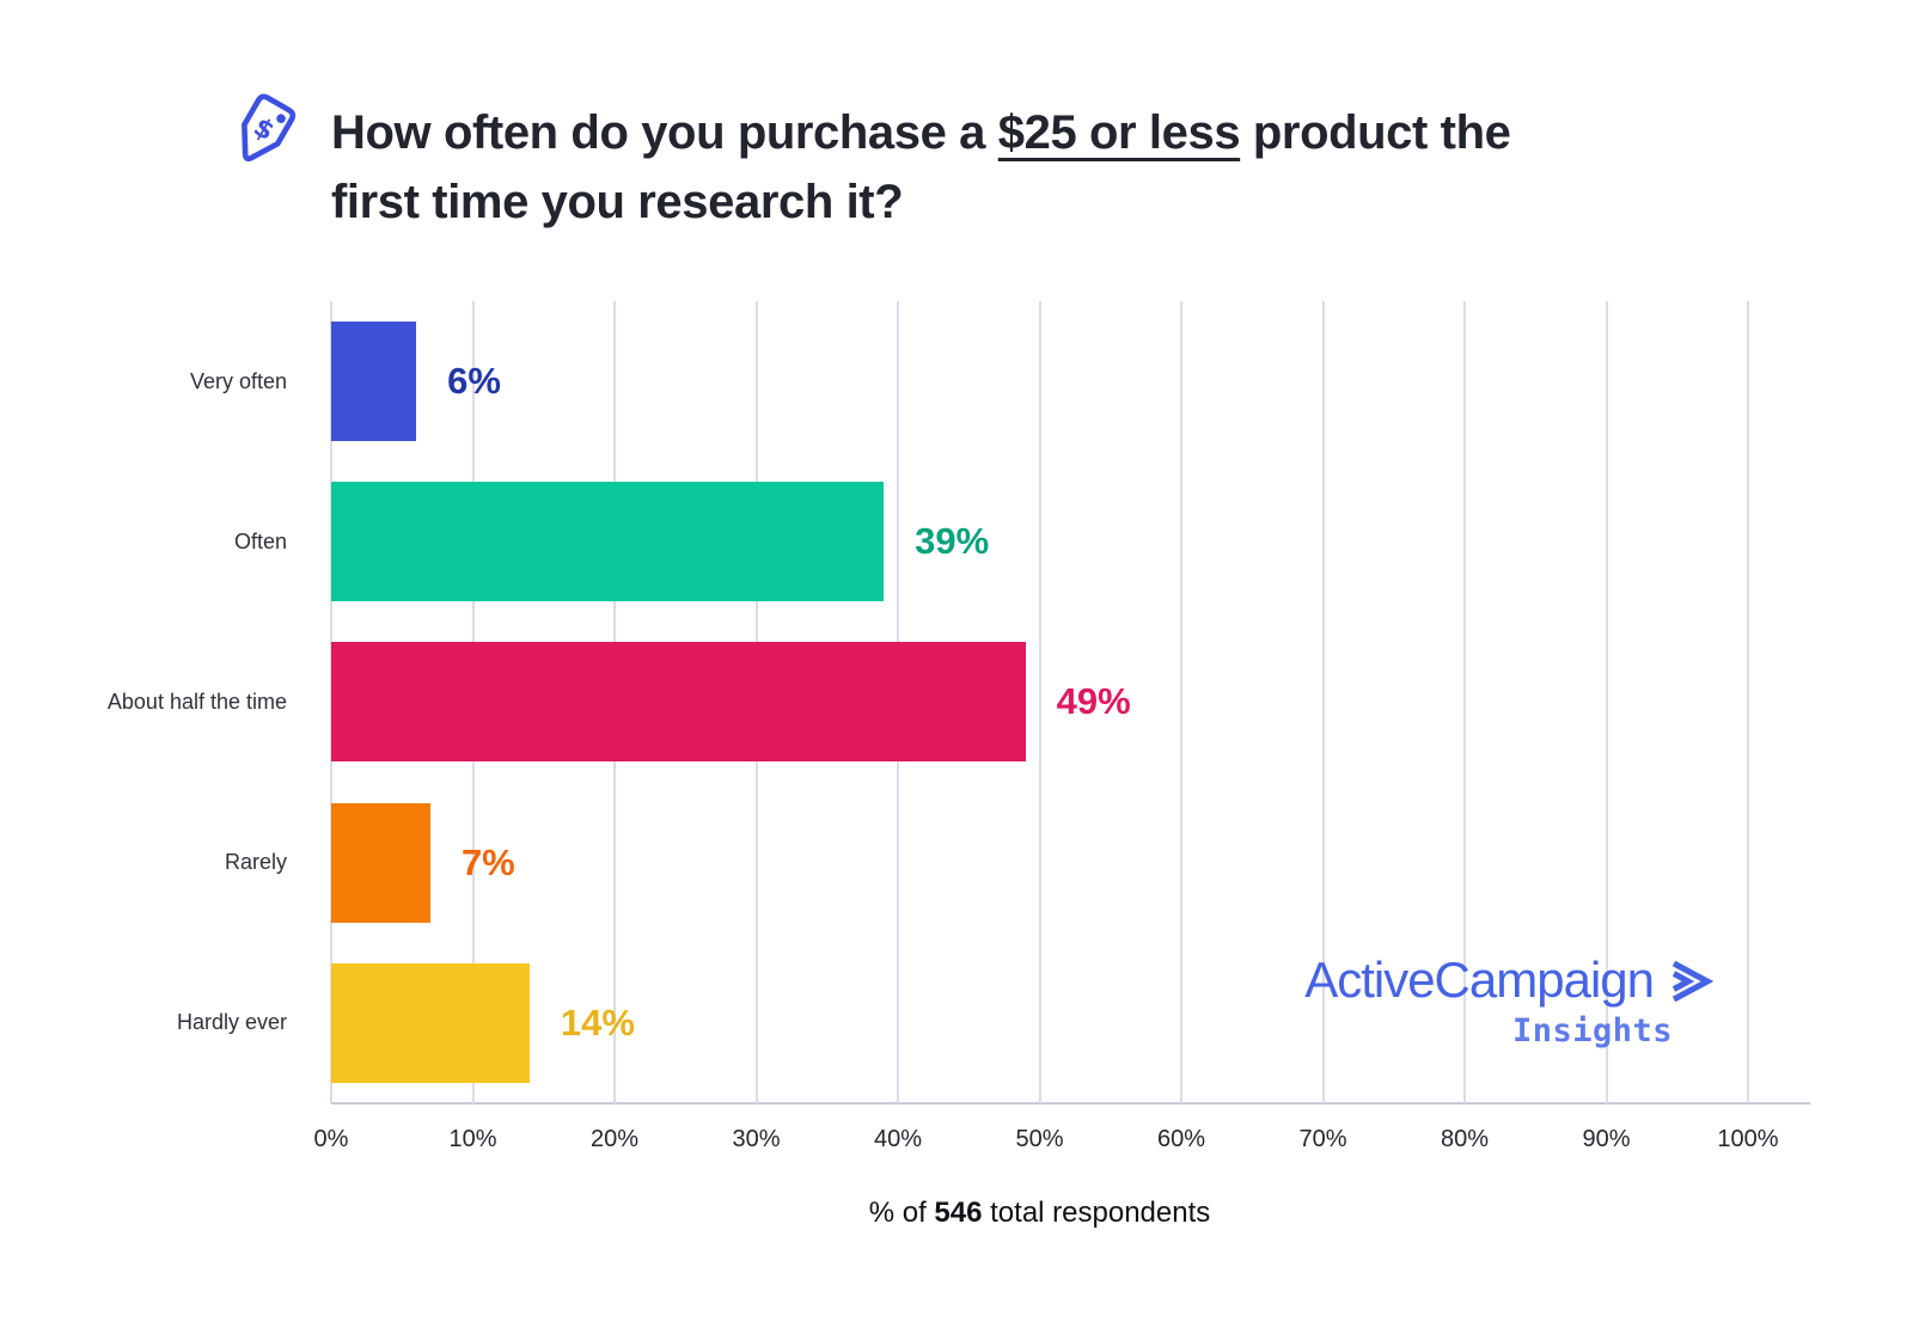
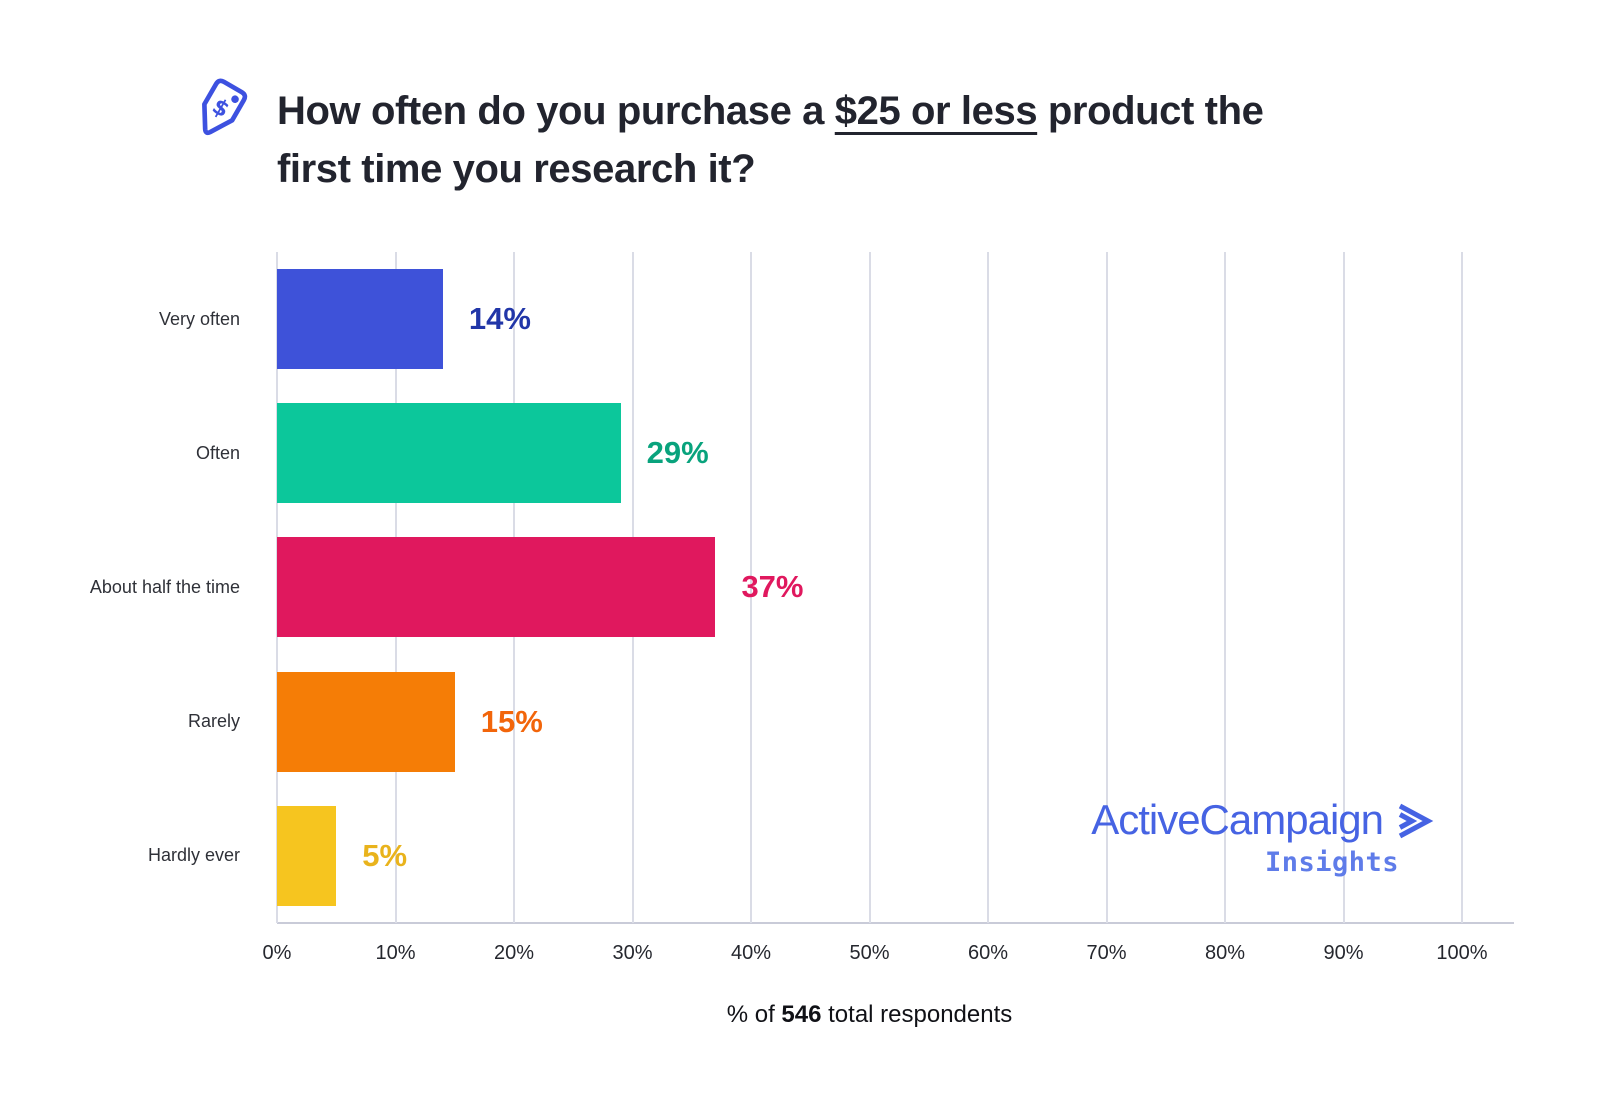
Very often: 6% -> 14%
Often: 39% -> 29%
About half the time: 49% -> 37%
Rarely: 7% -> 15%
Hardly ever: 14% -> 5%
